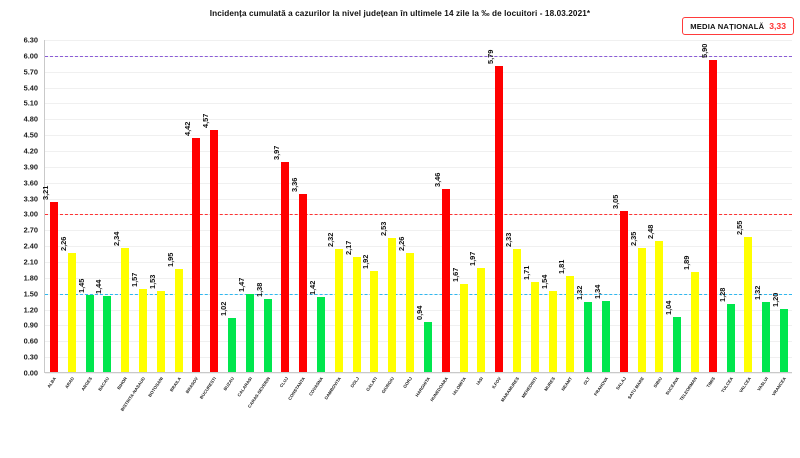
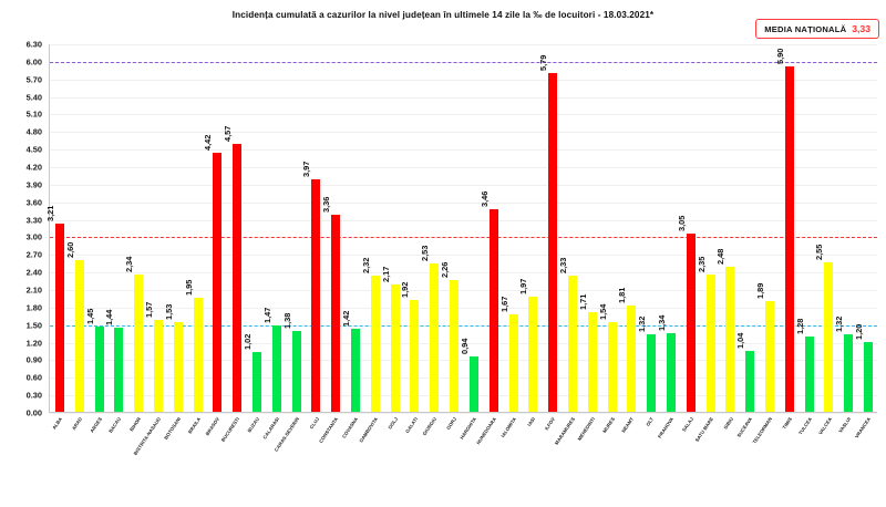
ARAD: 2,26 -> 2,60
